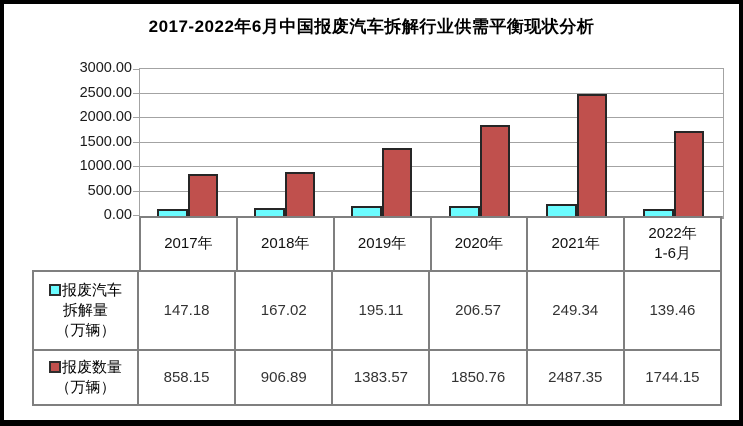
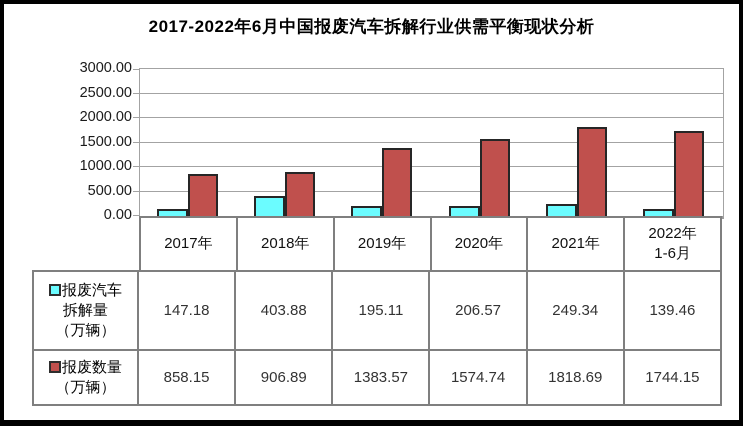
报废汽车拆解量（万辆）/2018年: 167.02 -> 403.88
报废数量（万辆）/2020年: 1850.76 -> 1574.74
报废数量（万辆）/2021年: 2487.35 -> 1818.69
